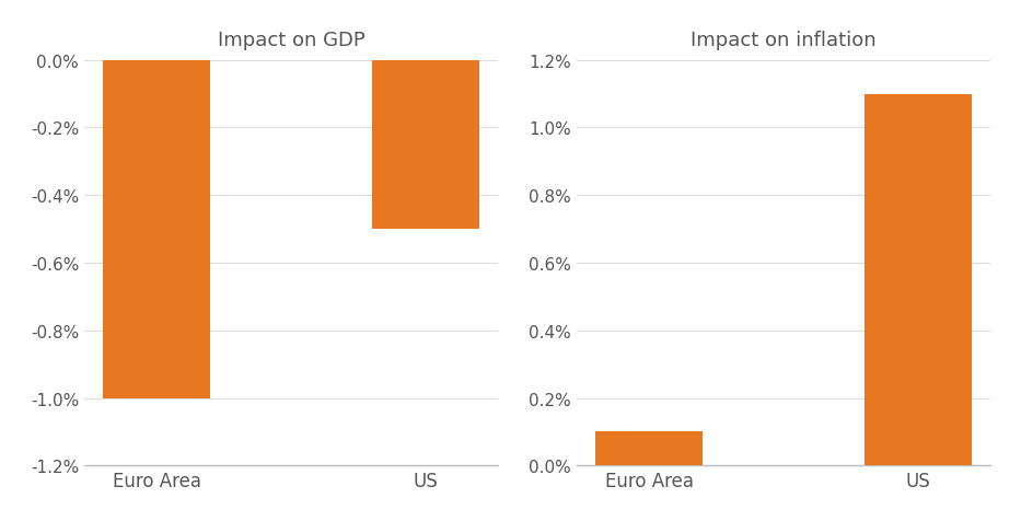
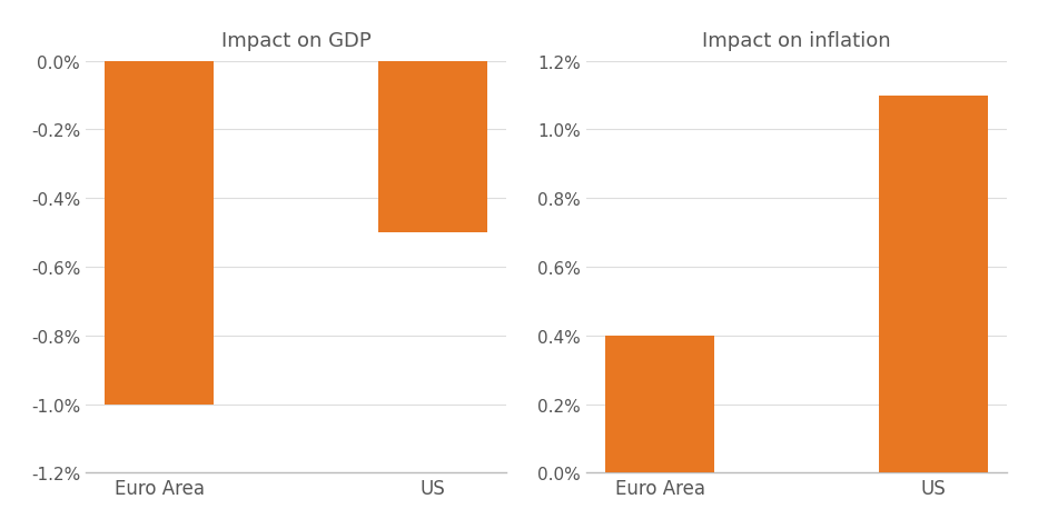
Impact on inflation/Euro Area: 0.1% -> 0.4%
